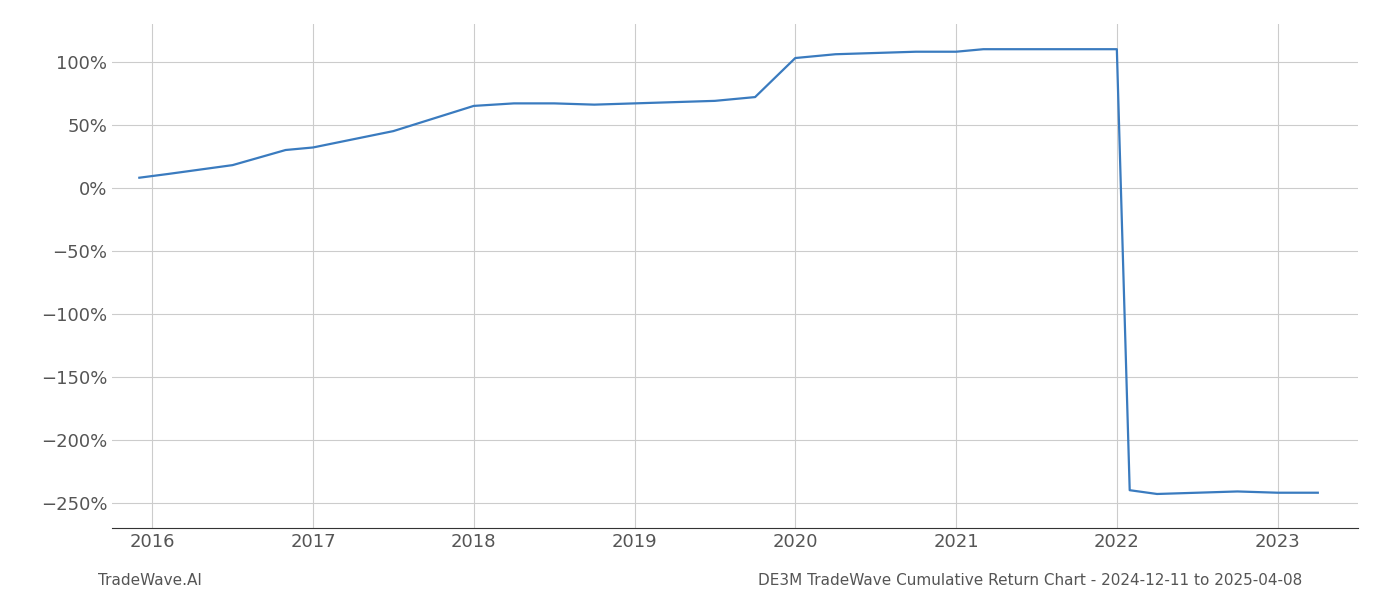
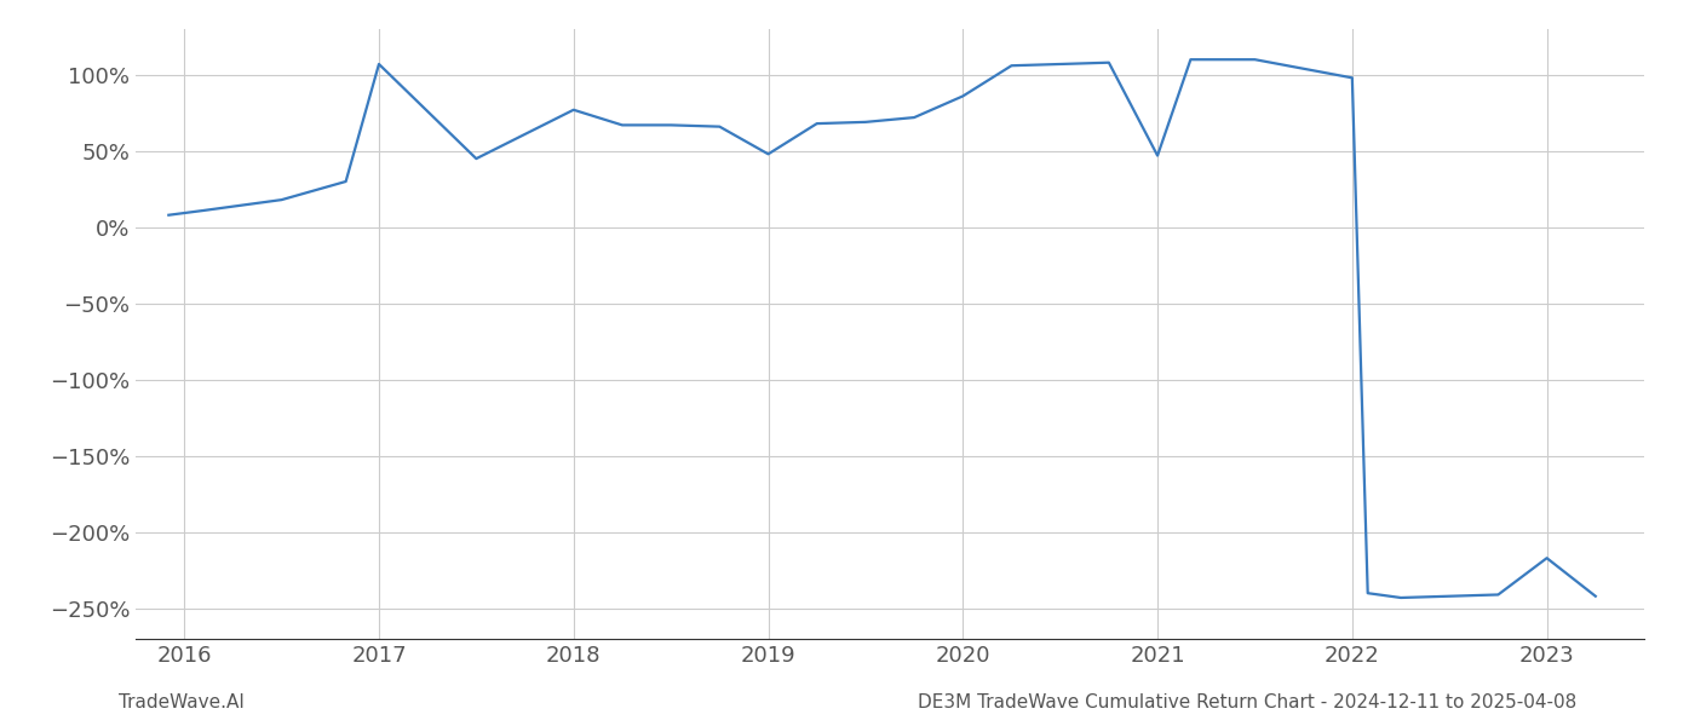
2017: 32% -> 107%
2018: 65% -> 77%
2019: 67% -> 48%
2020: 103% -> 86%
2021: 108% -> 47%
2022: 110% -> 98%
2023: -242% -> -217%
